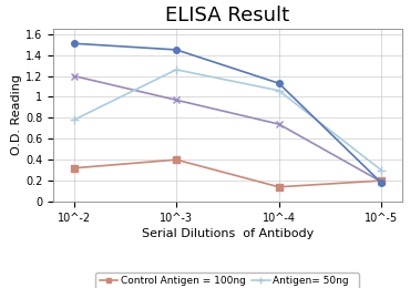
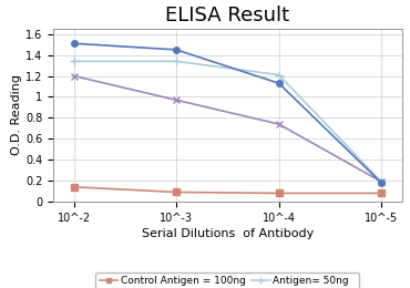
Control Antigen = 100ng/10^-2: 0.32 -> 0.14
Antigen= 50ng/10^-2: 0.78 -> 1.34
Control Antigen = 100ng/10^-3: 0.40 -> 0.09
Antigen= 50ng/10^-3: 1.26 -> 1.34
Control Antigen = 100ng/10^-4: 0.14 -> 0.08
Antigen= 50ng/10^-4: 1.06 -> 1.21
Control Antigen = 100ng/10^-5: 0.20 -> 0.08
Antigen= 50ng/10^-5: 0.30 -> 0.19
